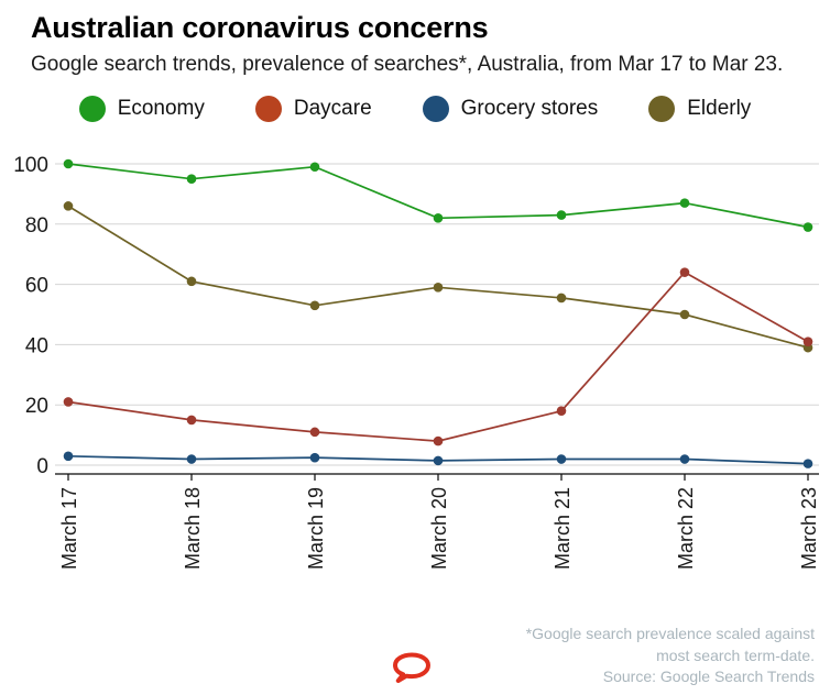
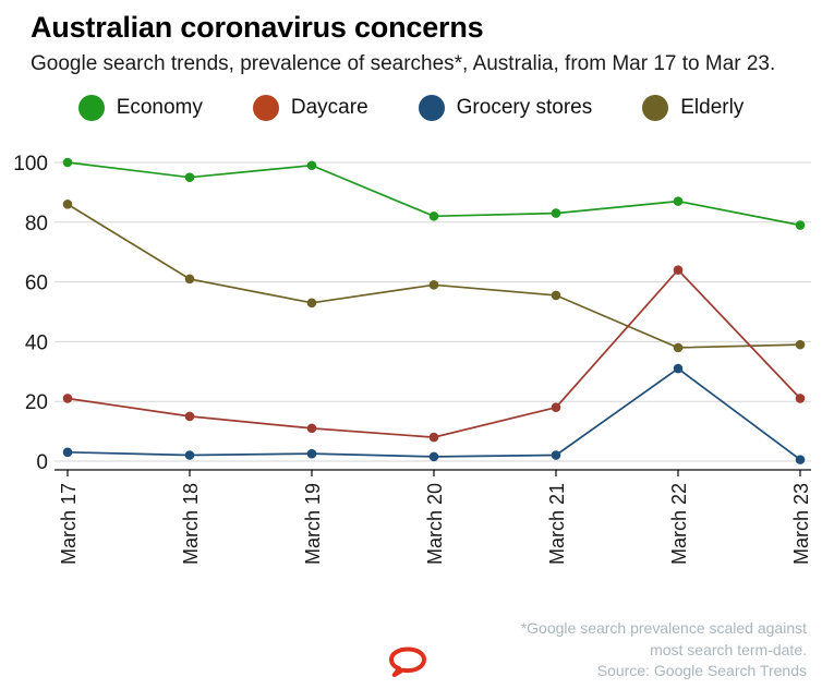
Grocery stores/March 22: 2 -> 31
Elderly/March 22: 50 -> 38
Daycare/March 23: 41 -> 21
